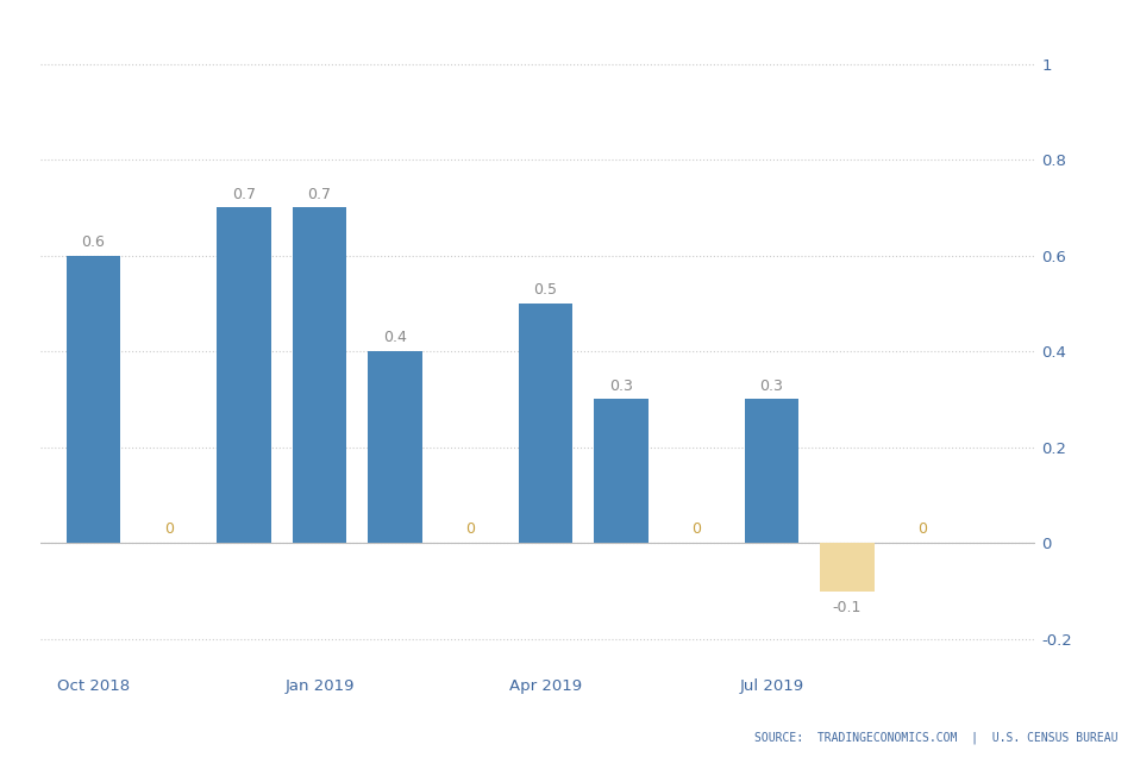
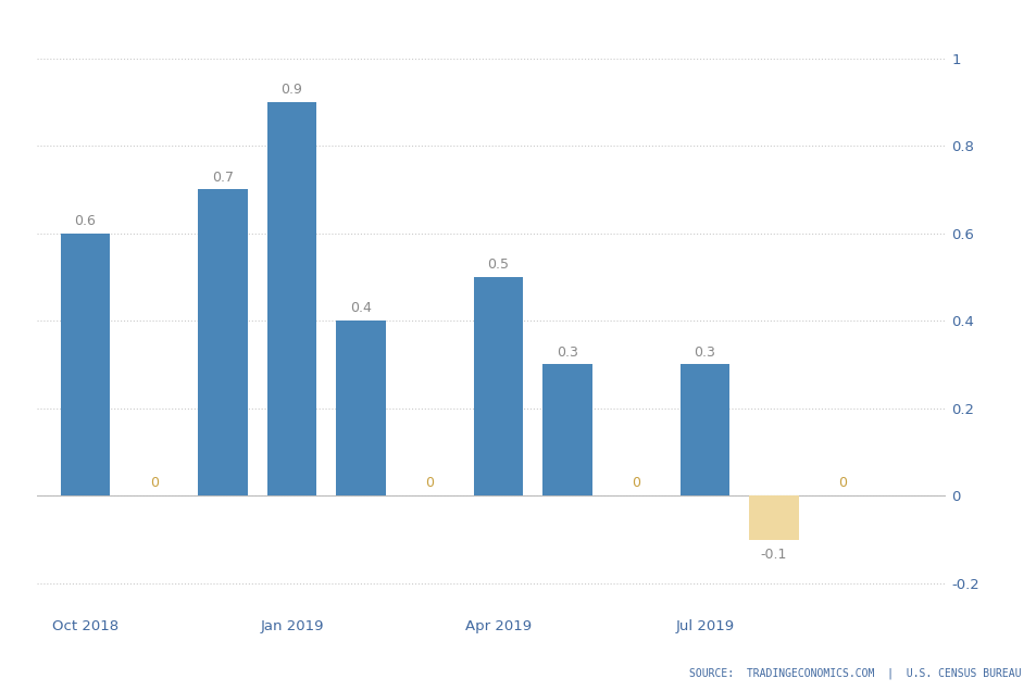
Jan 2019: 0.7 -> 0.9
